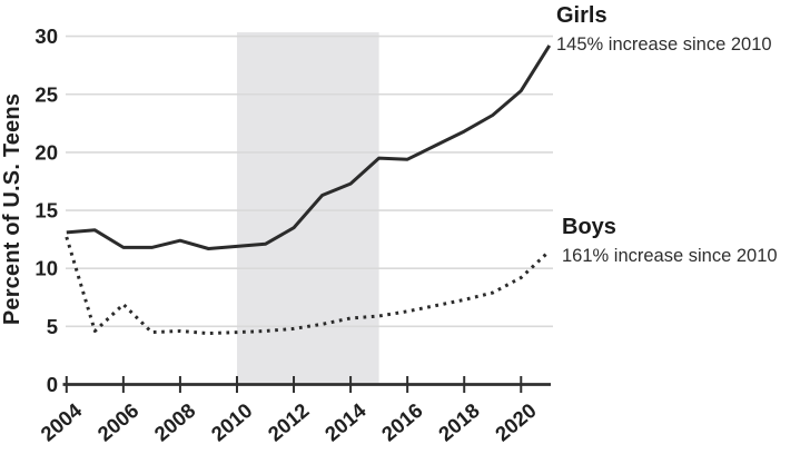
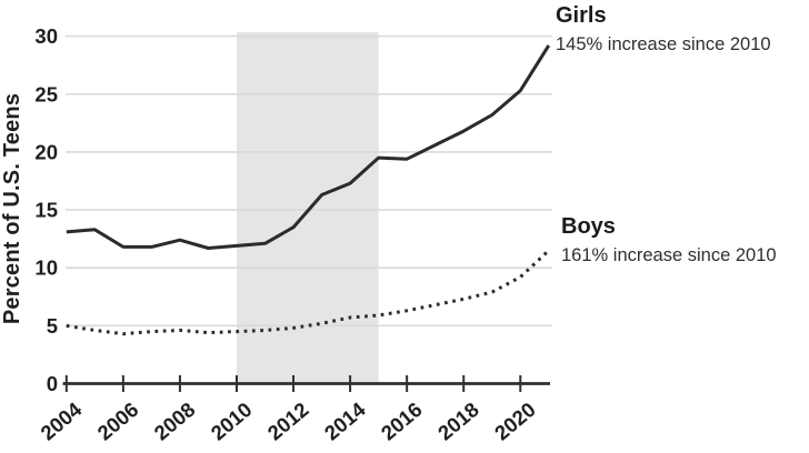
Boys/2004: 12.7 -> 5.0
Boys/2006: 6.9 -> 4.3
